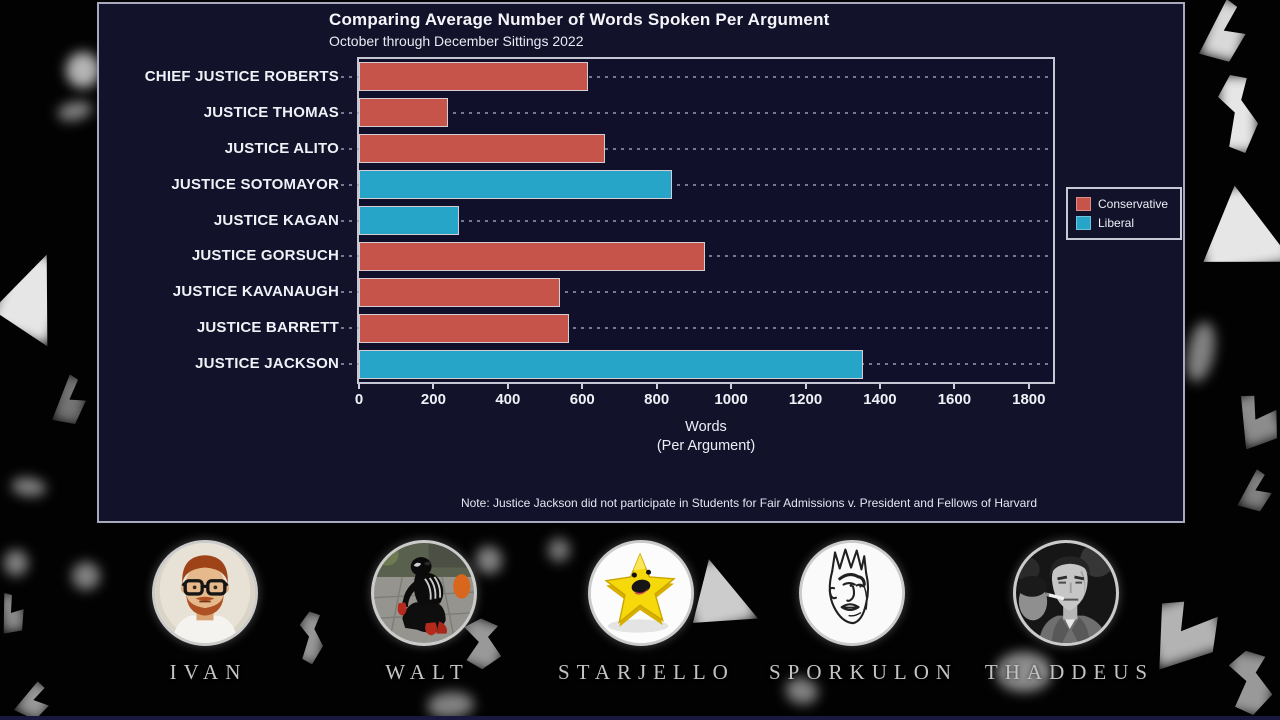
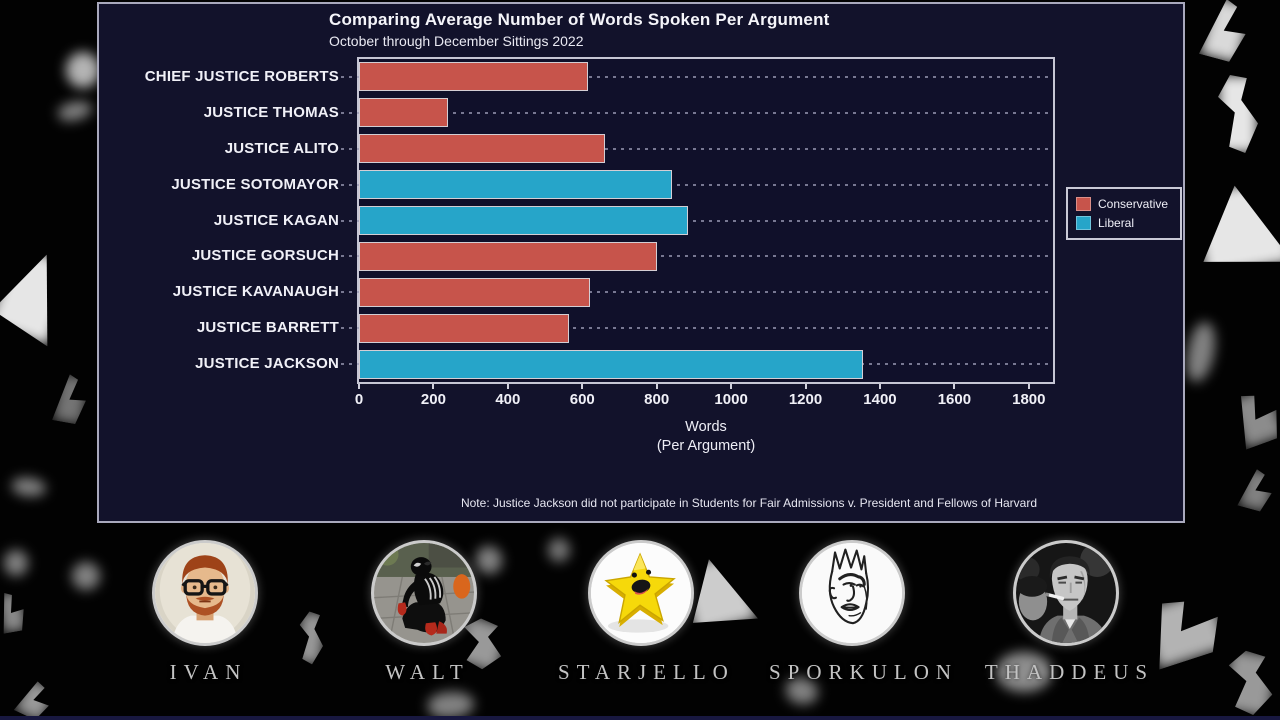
JUSTICE KAGAN: 270 -> 880
JUSTICE GORSUCH: 930 -> 800
JUSTICE KAVANAUGH: 540 -> 620
